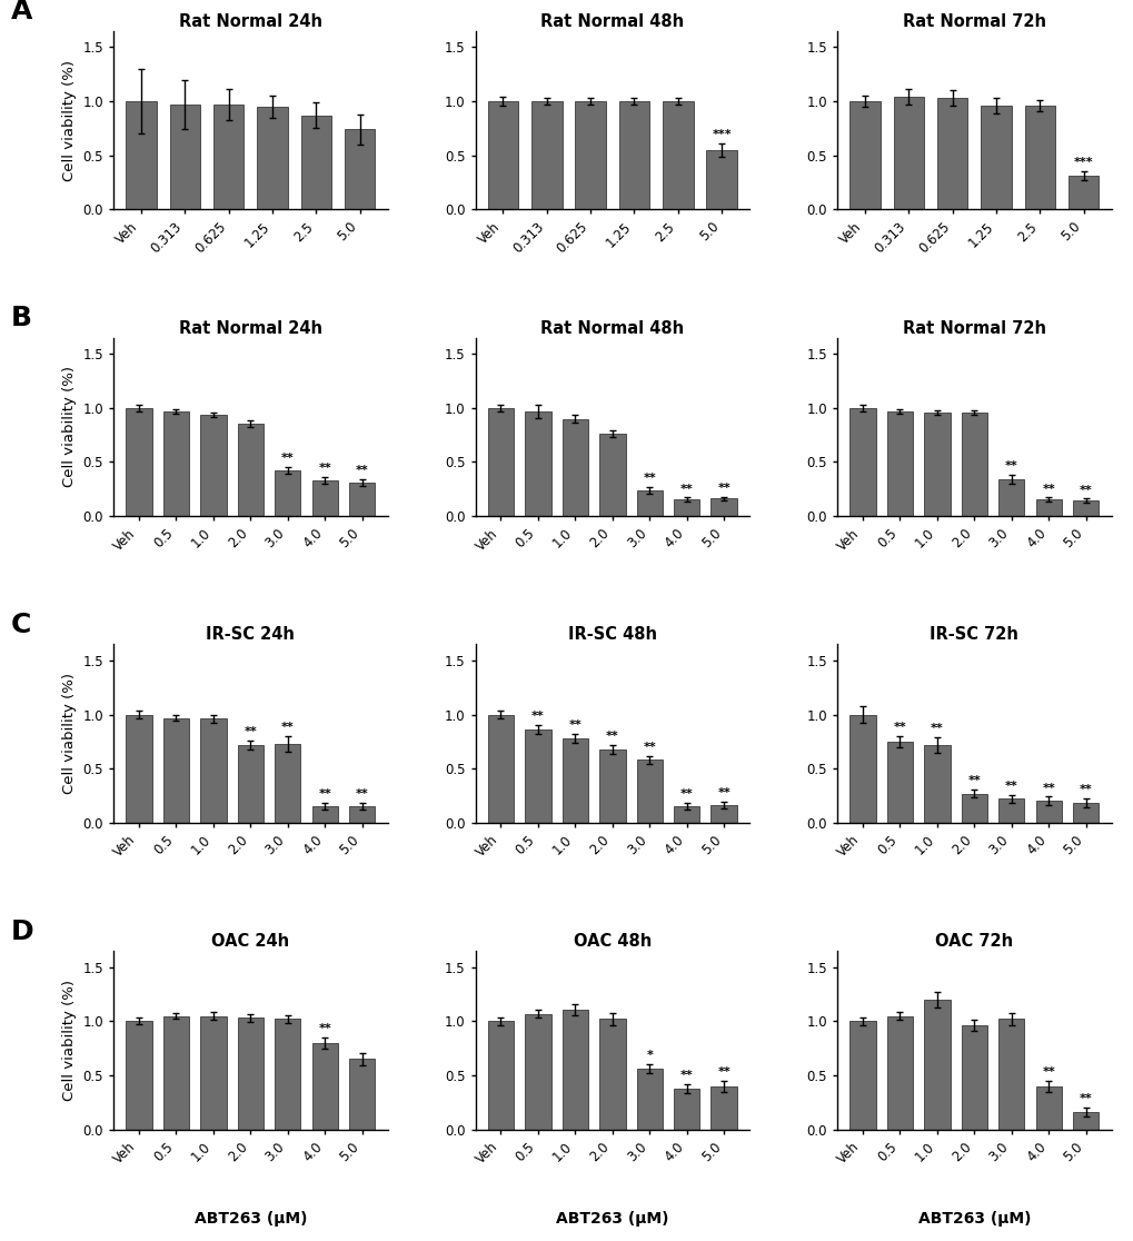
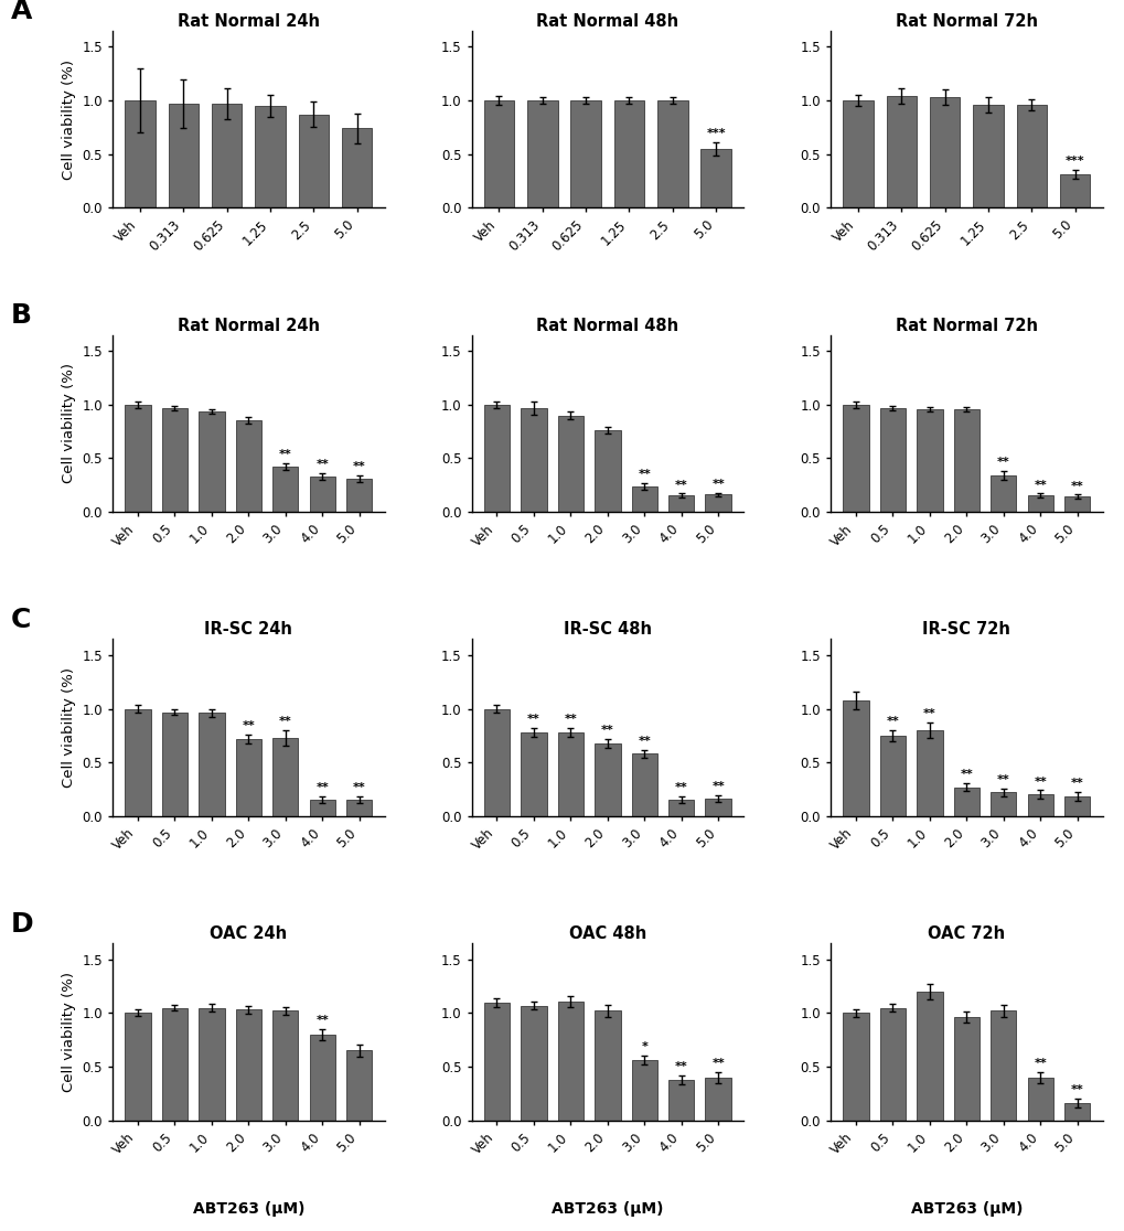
IR-SC 48h/0.5: 0.86 -> 0.78
IR-SC 72h/Veh: 1.00 -> 1.08
IR-SC 72h/1.0: 0.72 -> 0.80
OAC 48h/Veh: 1.00 -> 1.10
